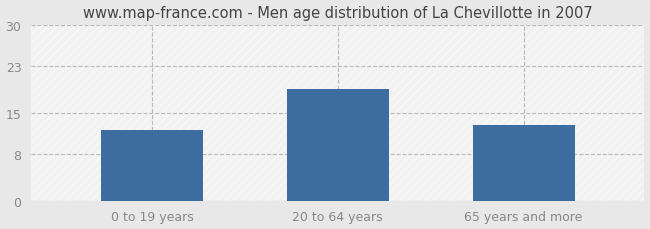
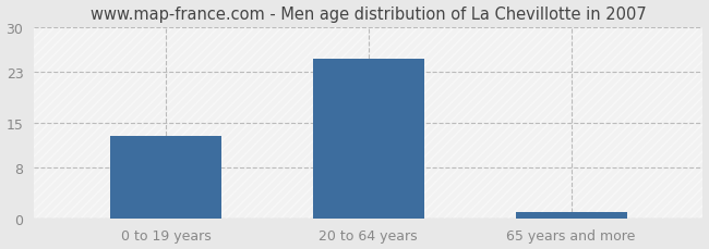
0 to 19 years: 12 -> 13
20 to 64 years: 19 -> 25
65 years and more: 13 -> 1
